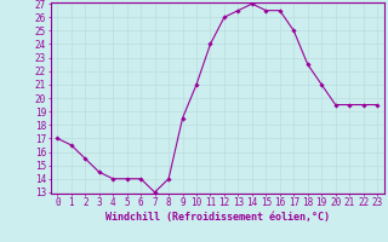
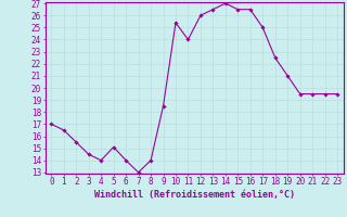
5: 14.0 -> 15.1
10: 21.0 -> 25.4
